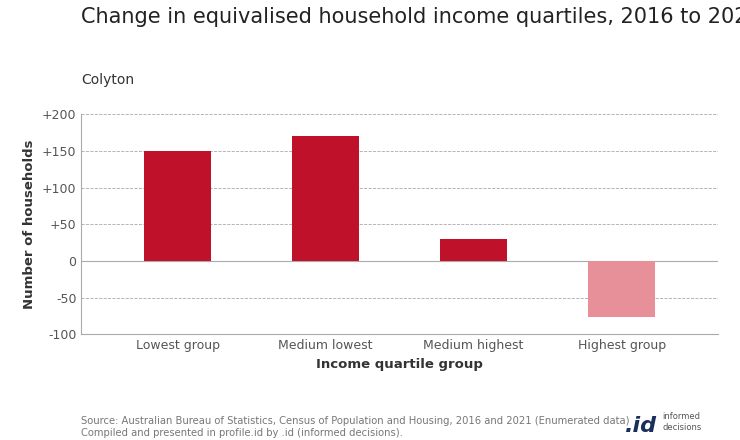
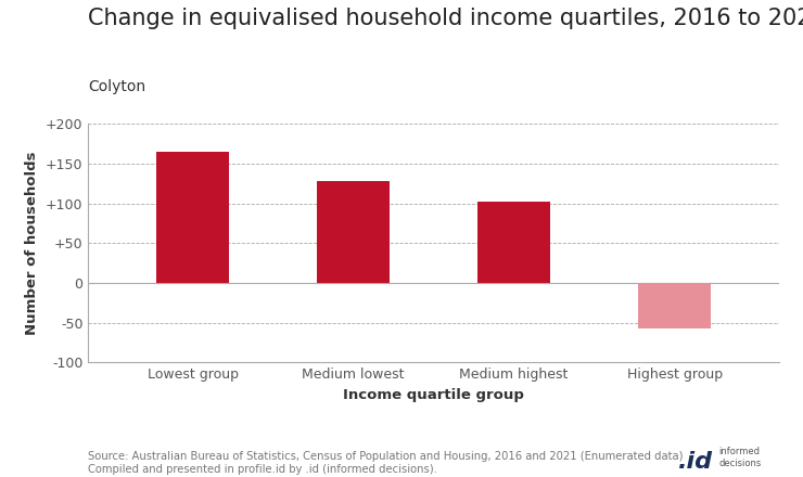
Lowest group: 150 -> 165
Medium lowest: 170 -> 128
Medium highest: 30 -> 102
Highest group: -76 -> -57
